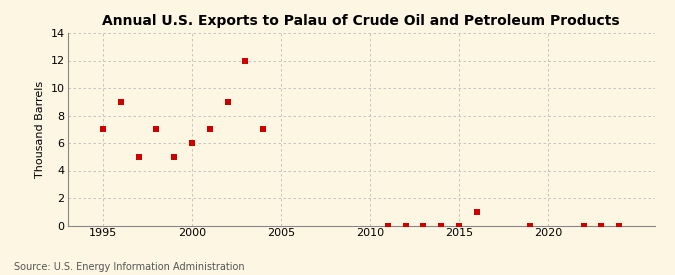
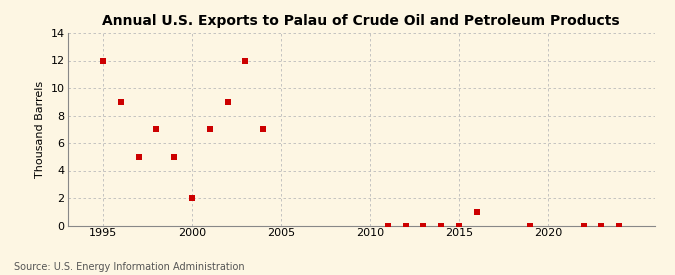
1995: 7 -> 12
2000: 6 -> 2
